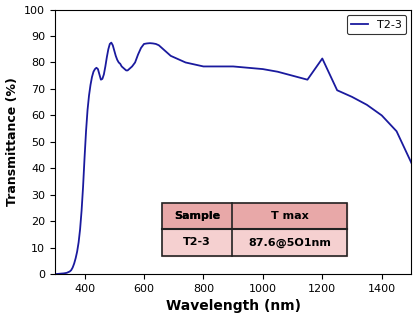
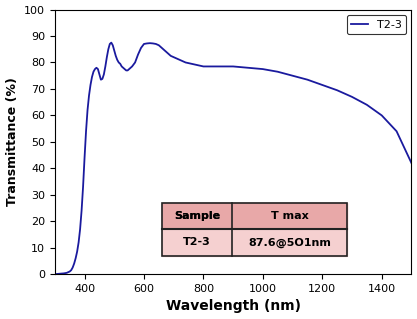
1200: 81.5 -> 71.5
